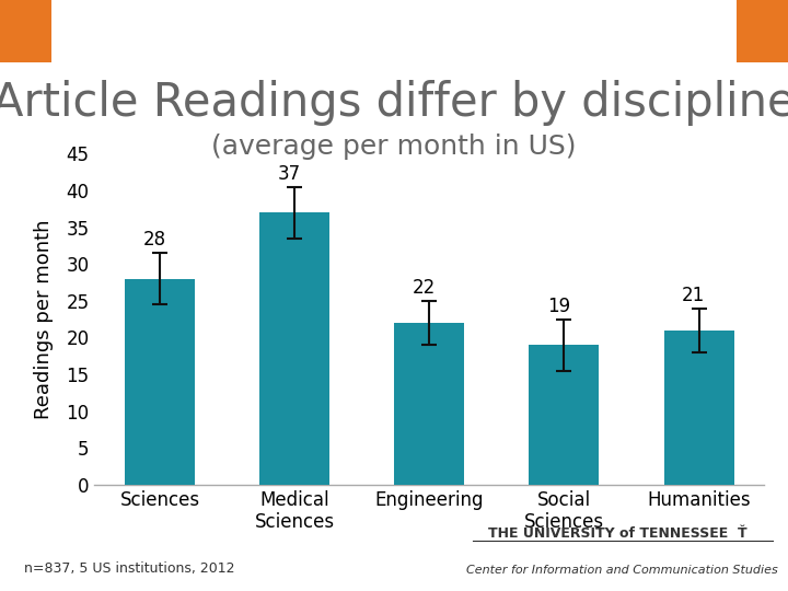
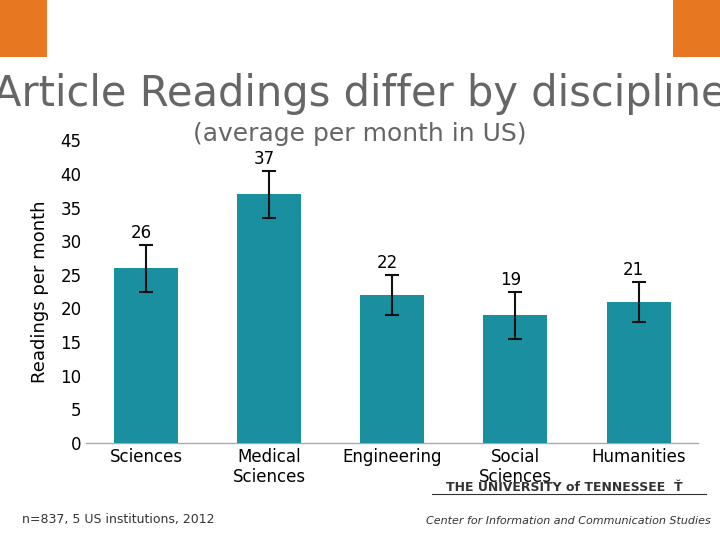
Sciences: 28 -> 26
